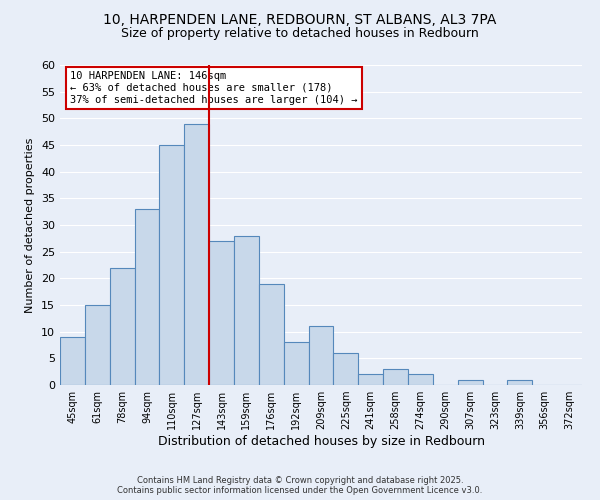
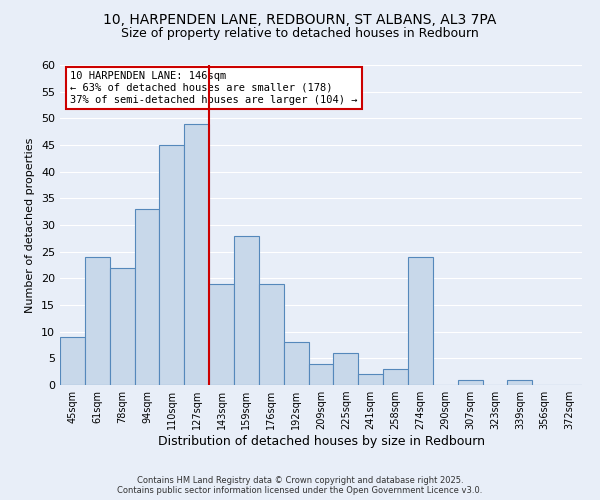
61sqm: 15 -> 24
143sqm: 27 -> 19
209sqm: 11 -> 4
274sqm: 2 -> 24
